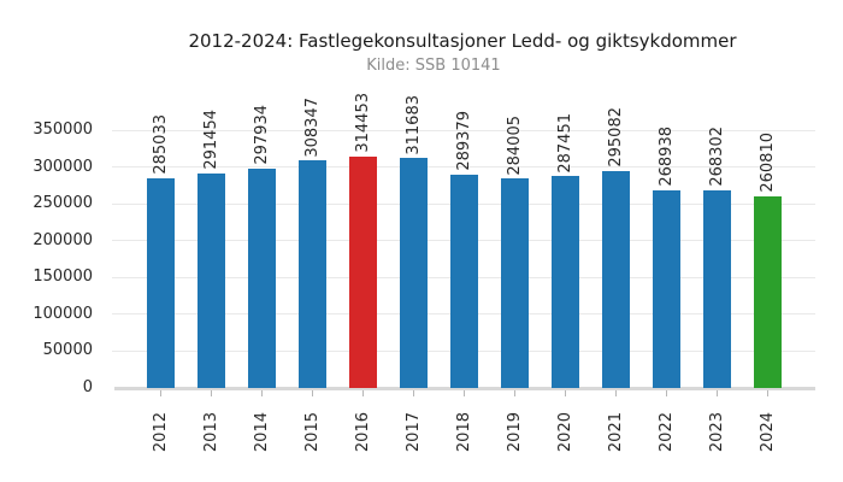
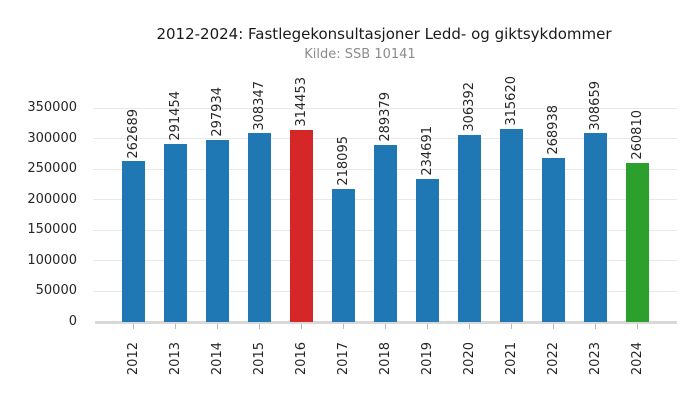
2012: 285033 -> 262689
2017: 311683 -> 218095
2019: 284005 -> 234691
2020: 287451 -> 306392
2021: 295082 -> 315620
2023: 268302 -> 308659
